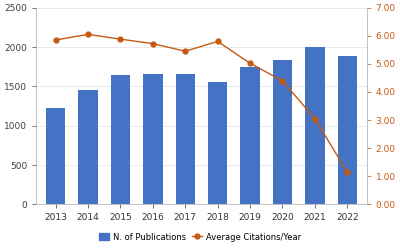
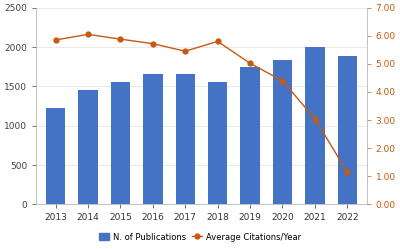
N. of Publications/2015: 1640 -> 1560
